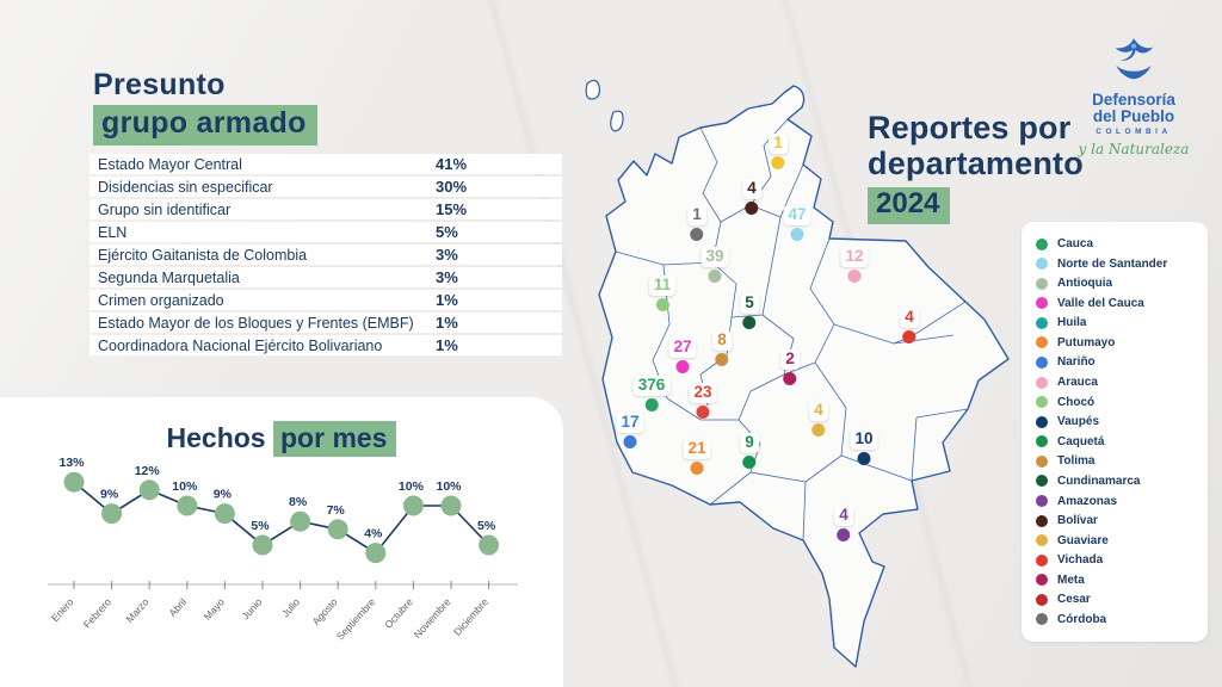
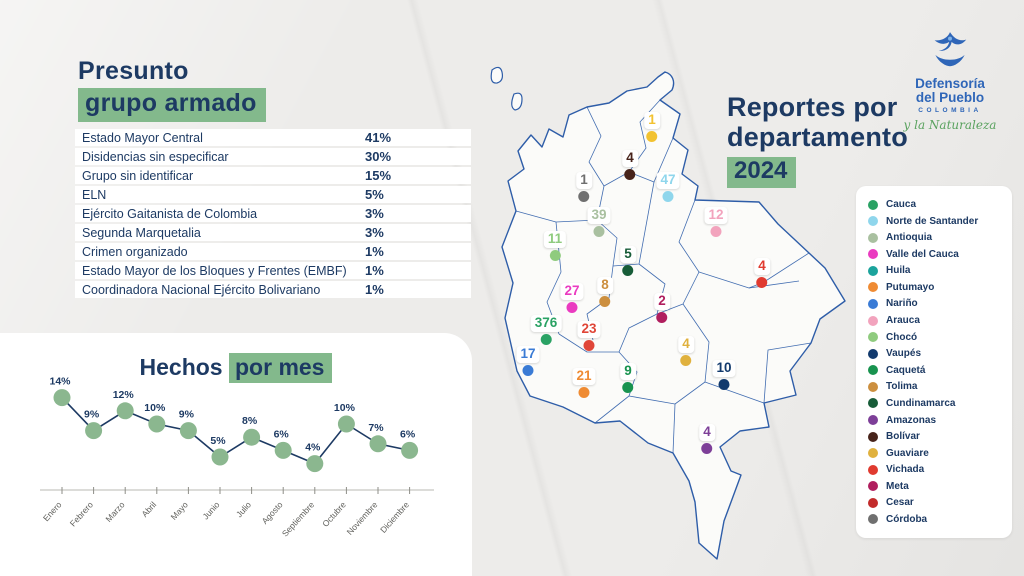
Hechos por mes/Enero: 13% -> 14%
Hechos por mes/Agosto: 7% -> 6%
Hechos por mes/Noviembre: 10% -> 7%
Hechos por mes/Diciembre: 5% -> 6%
